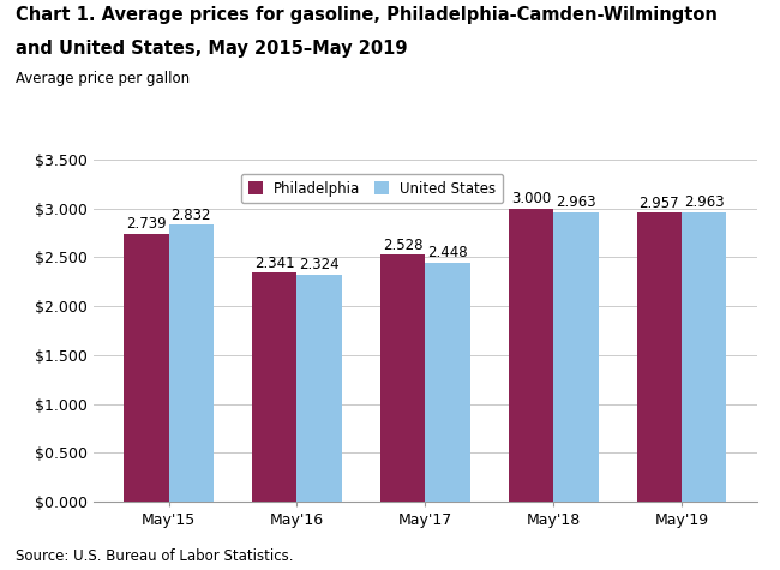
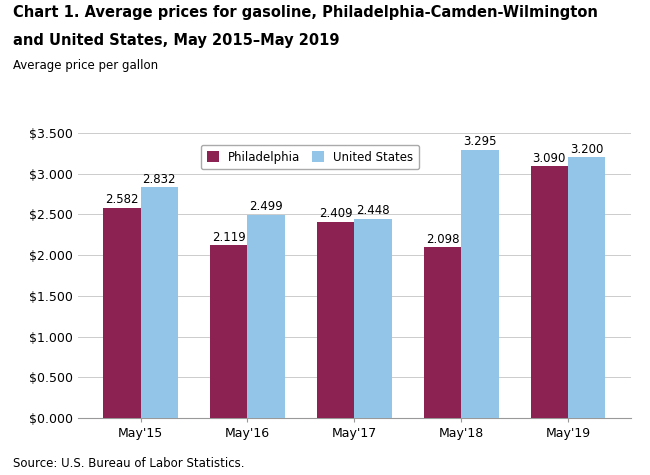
Philadelphia/May'15: 2.739 -> 2.582
Philadelphia/May'16: 2.341 -> 2.119
United States/May'16: 2.324 -> 2.499
Philadelphia/May'17: 2.528 -> 2.409
Philadelphia/May'18: 3.000 -> 2.098
United States/May'18: 2.963 -> 3.295
Philadelphia/May'19: 2.957 -> 3.090
United States/May'19: 2.963 -> 3.200
